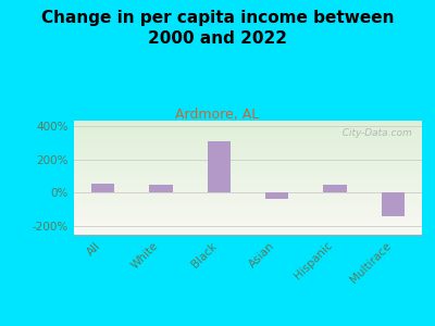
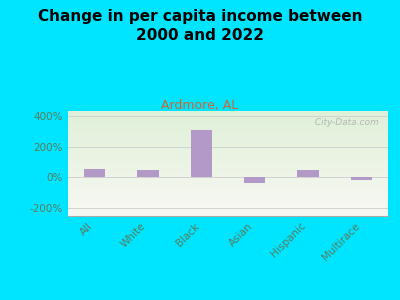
Multirace: -140% -> -20%
